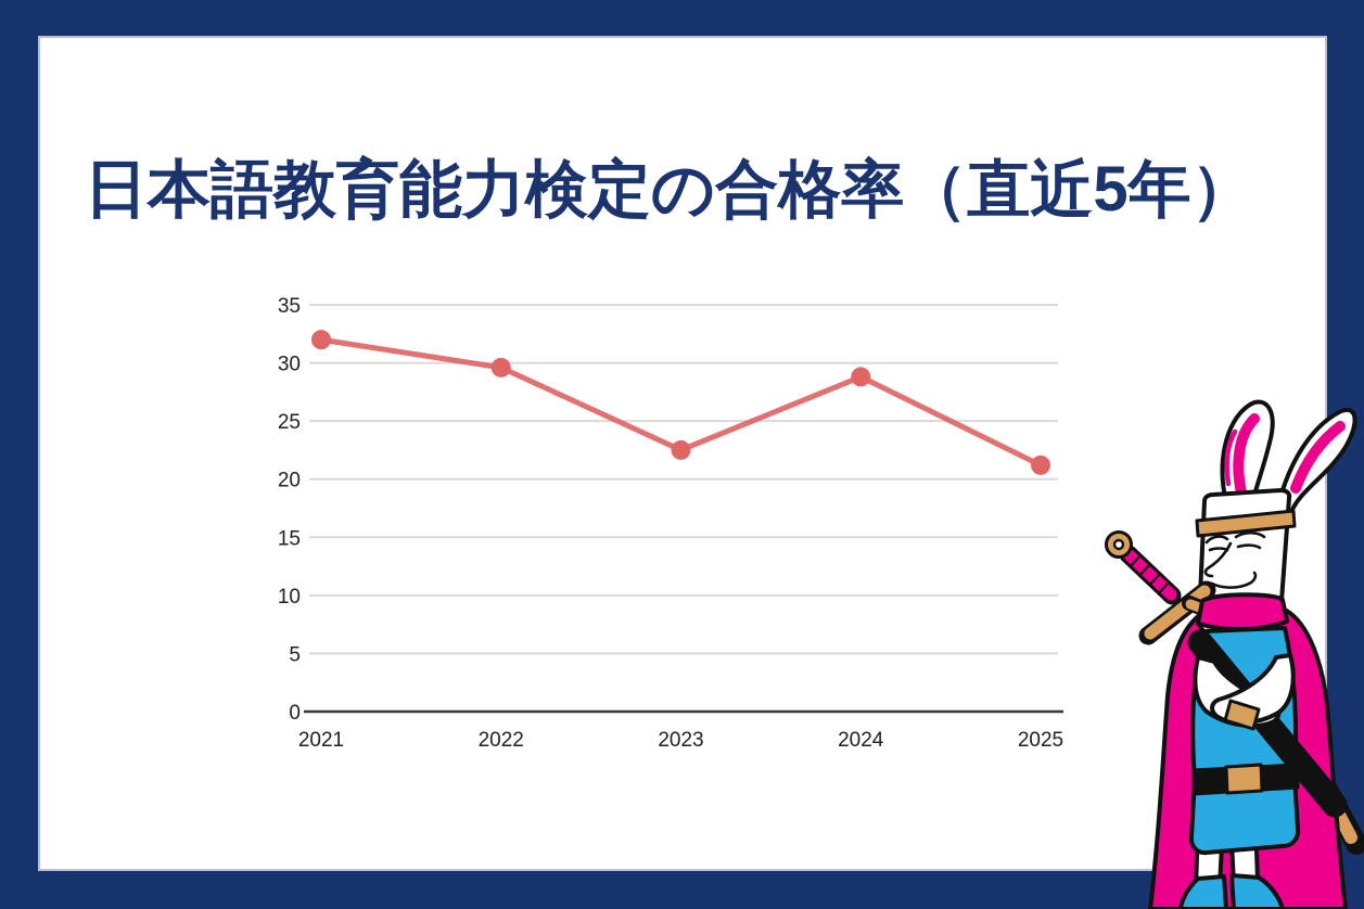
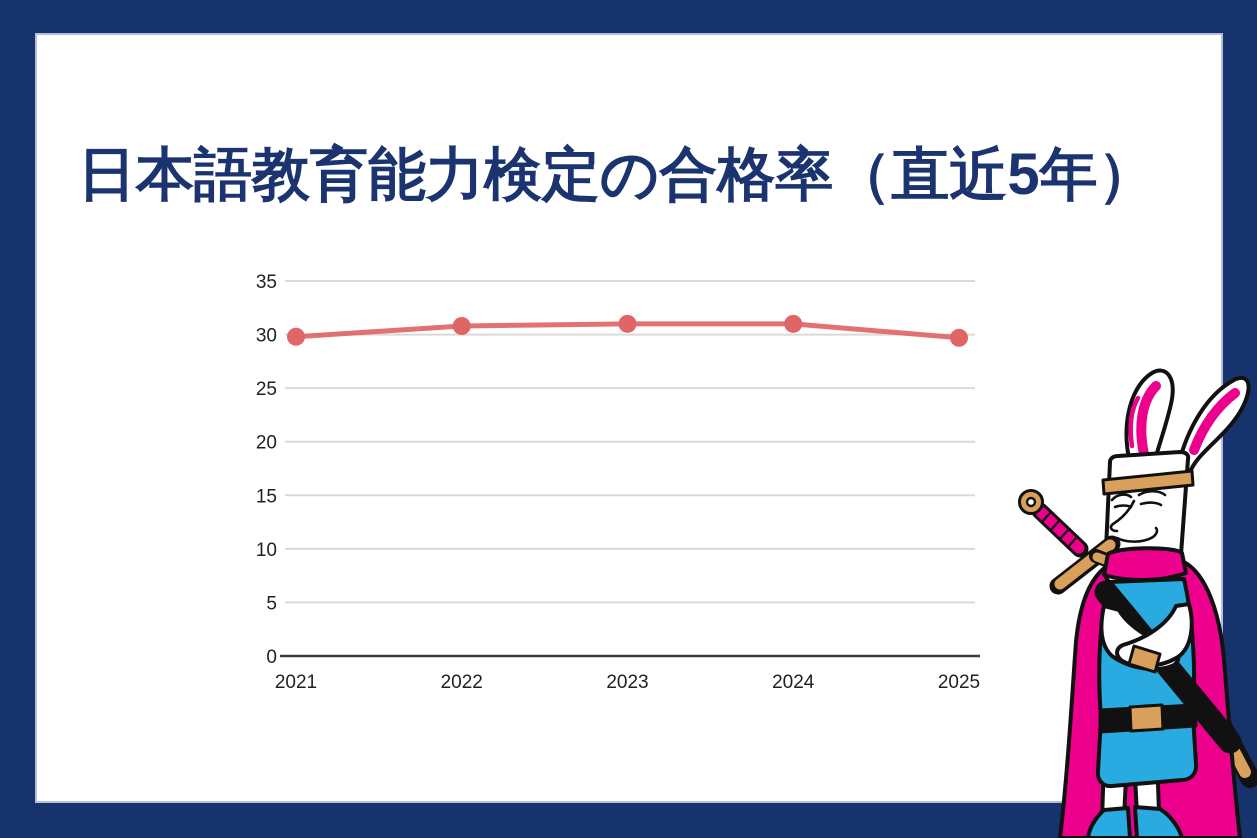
2021: 32.0 -> 29.8
2022: 29.6 -> 30.8
2023: 22.5 -> 31.0
2024: 28.8 -> 31.0
2025: 21.2 -> 29.7
